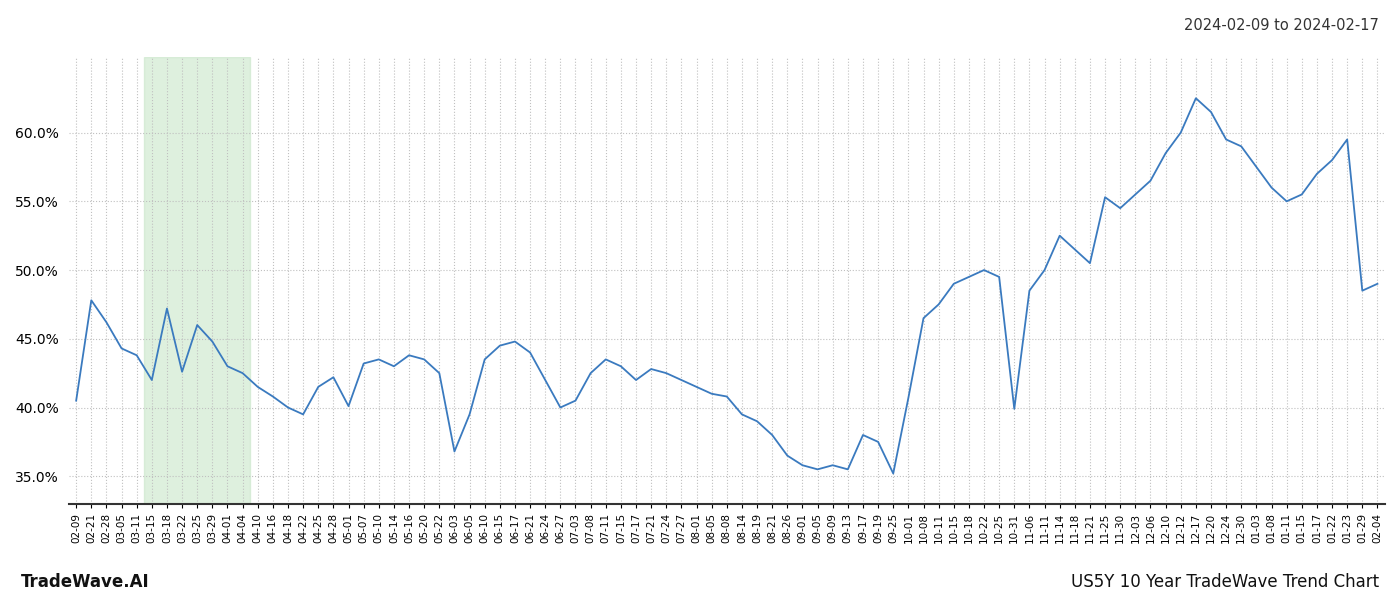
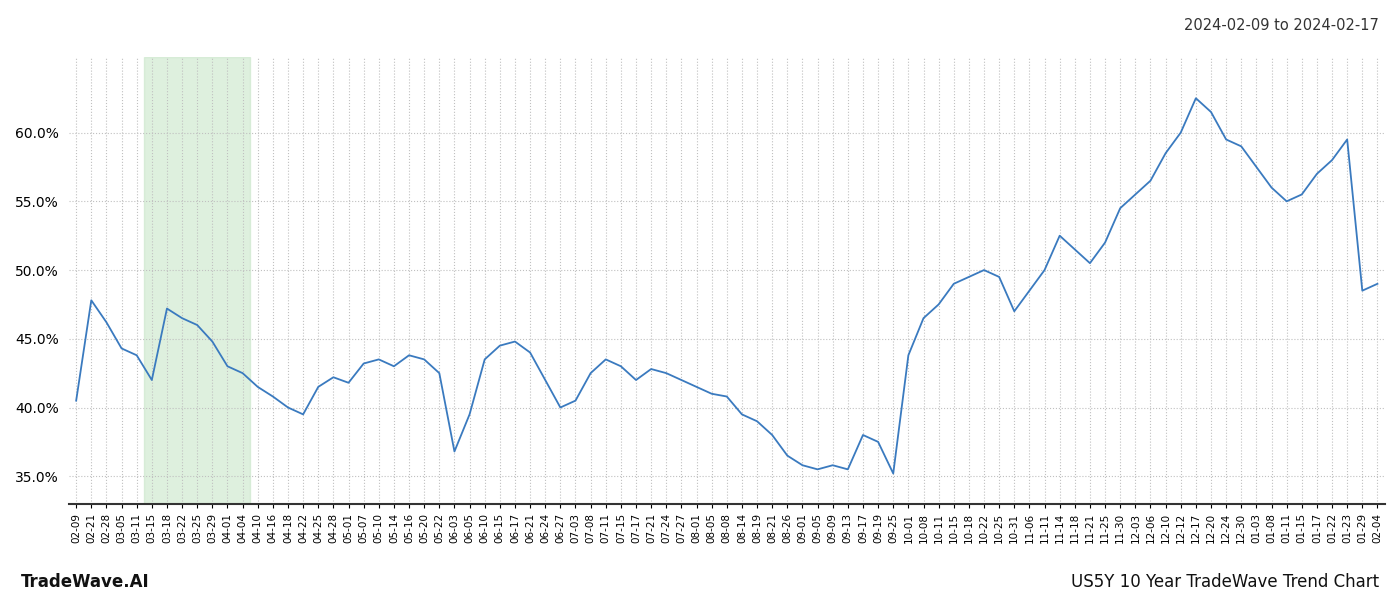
03-22: 42.6% -> 46.5%
05-01: 40.1% -> 41.8%
10-01: 40.7% -> 43.8%
10-31: 39.9% -> 47.0%
11-25: 55.3% -> 52.0%
